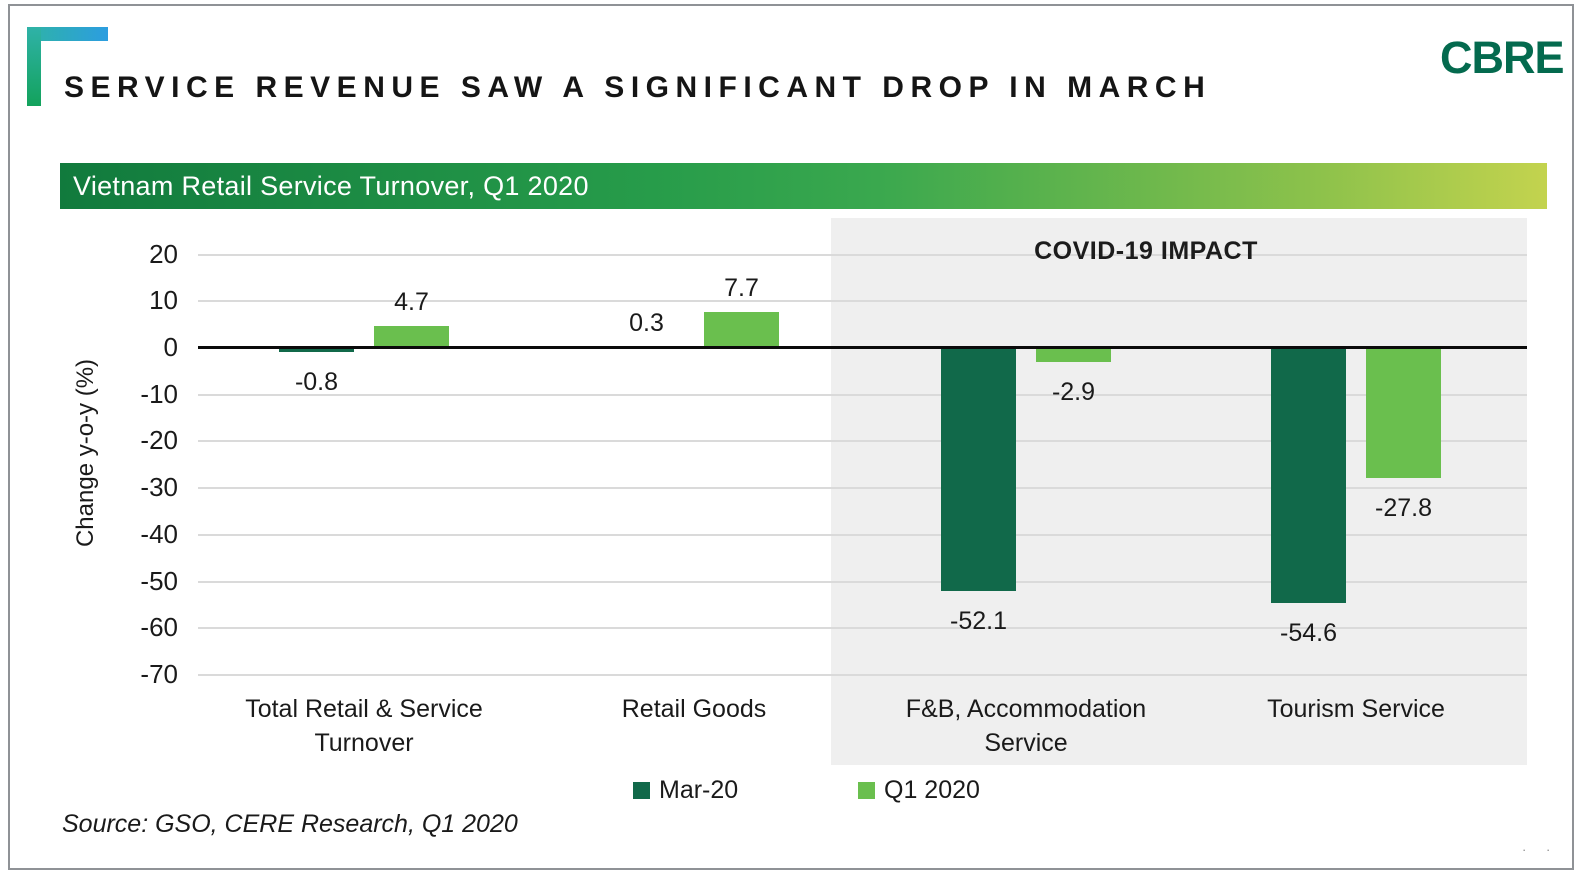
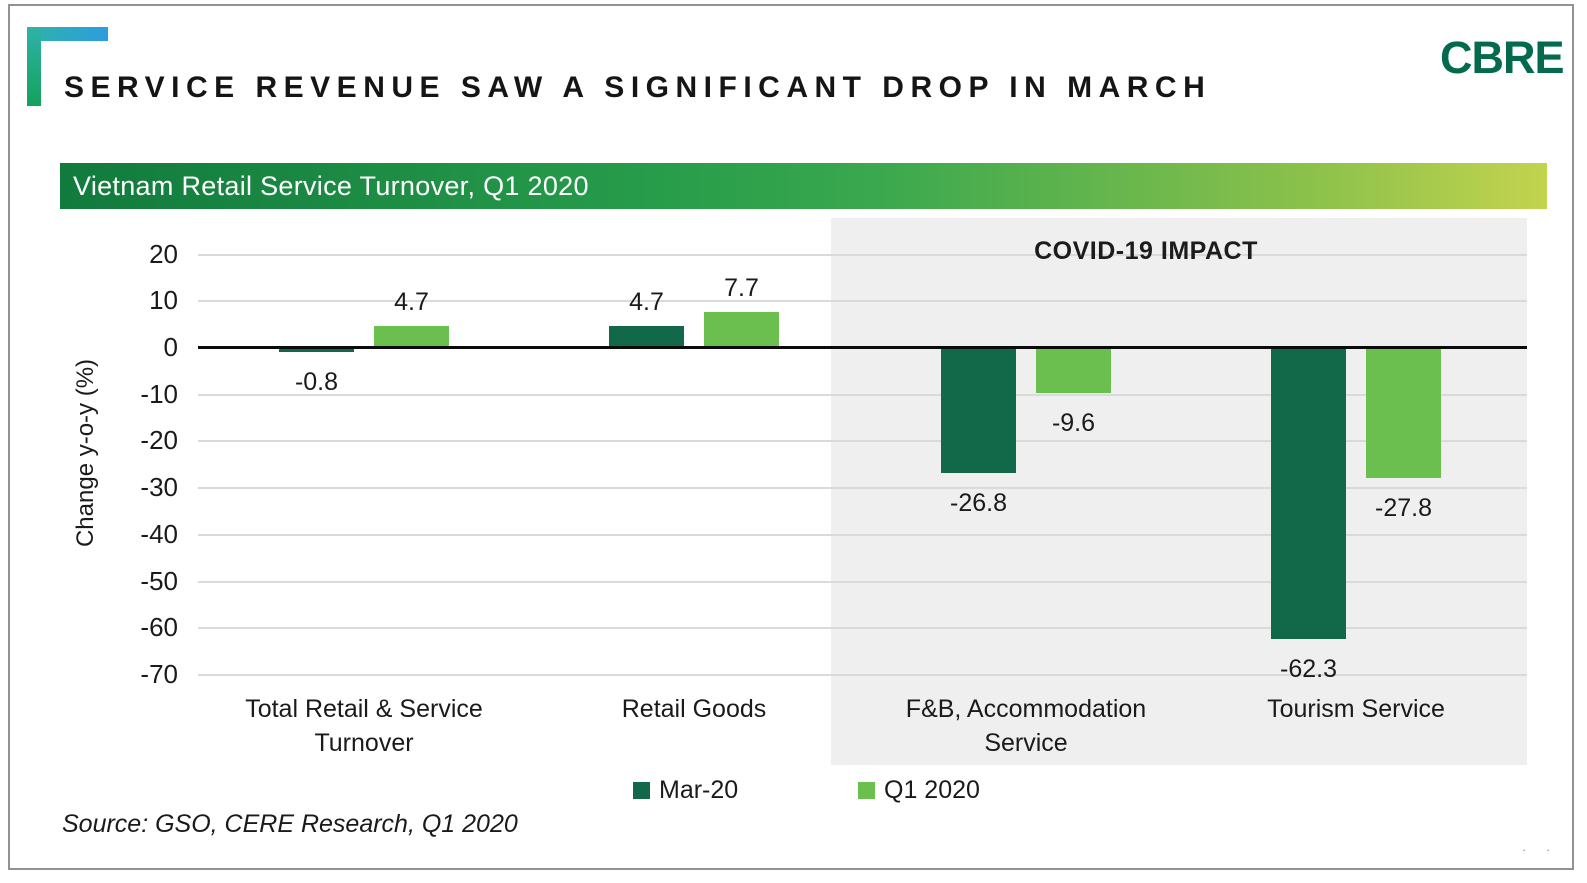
Mar-20/Retail Goods: 0.3 -> 4.7
Mar-20/F&B, Accommodation Service: -52.1 -> -26.8
Q1 2020/F&B, Accommodation Service: -2.9 -> -9.6
Mar-20/Tourism Service: -54.6 -> -62.3
